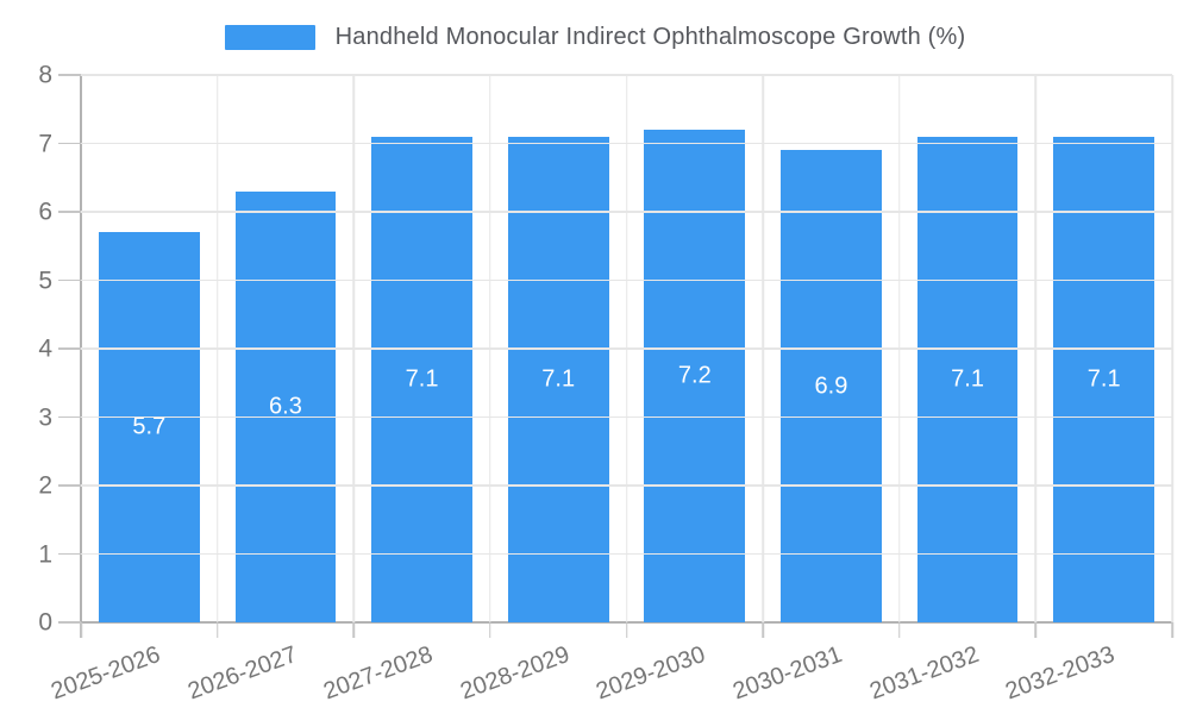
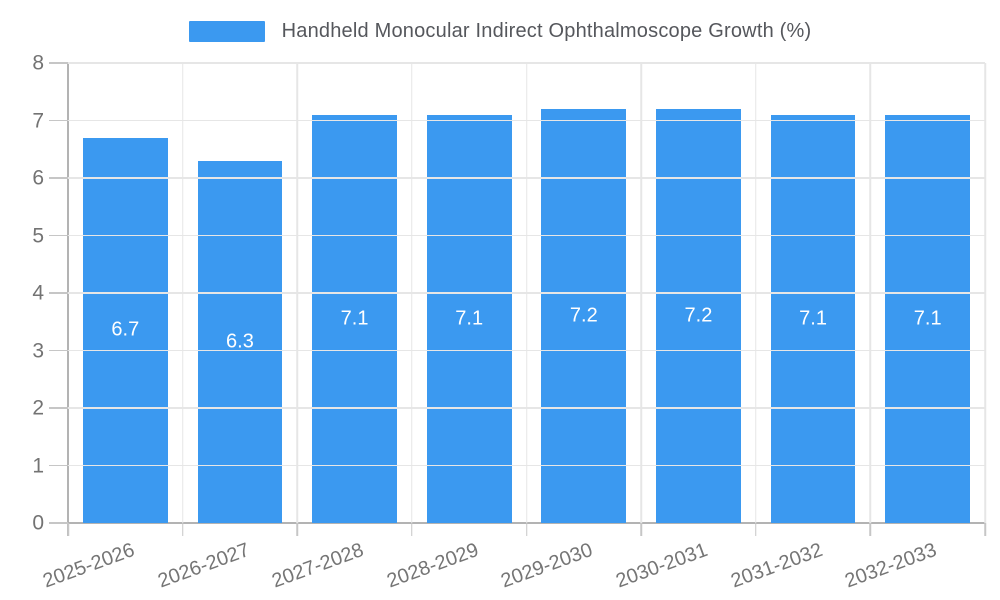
2025-2026: 5.7 -> 6.7
2030-2031: 6.9 -> 7.2
